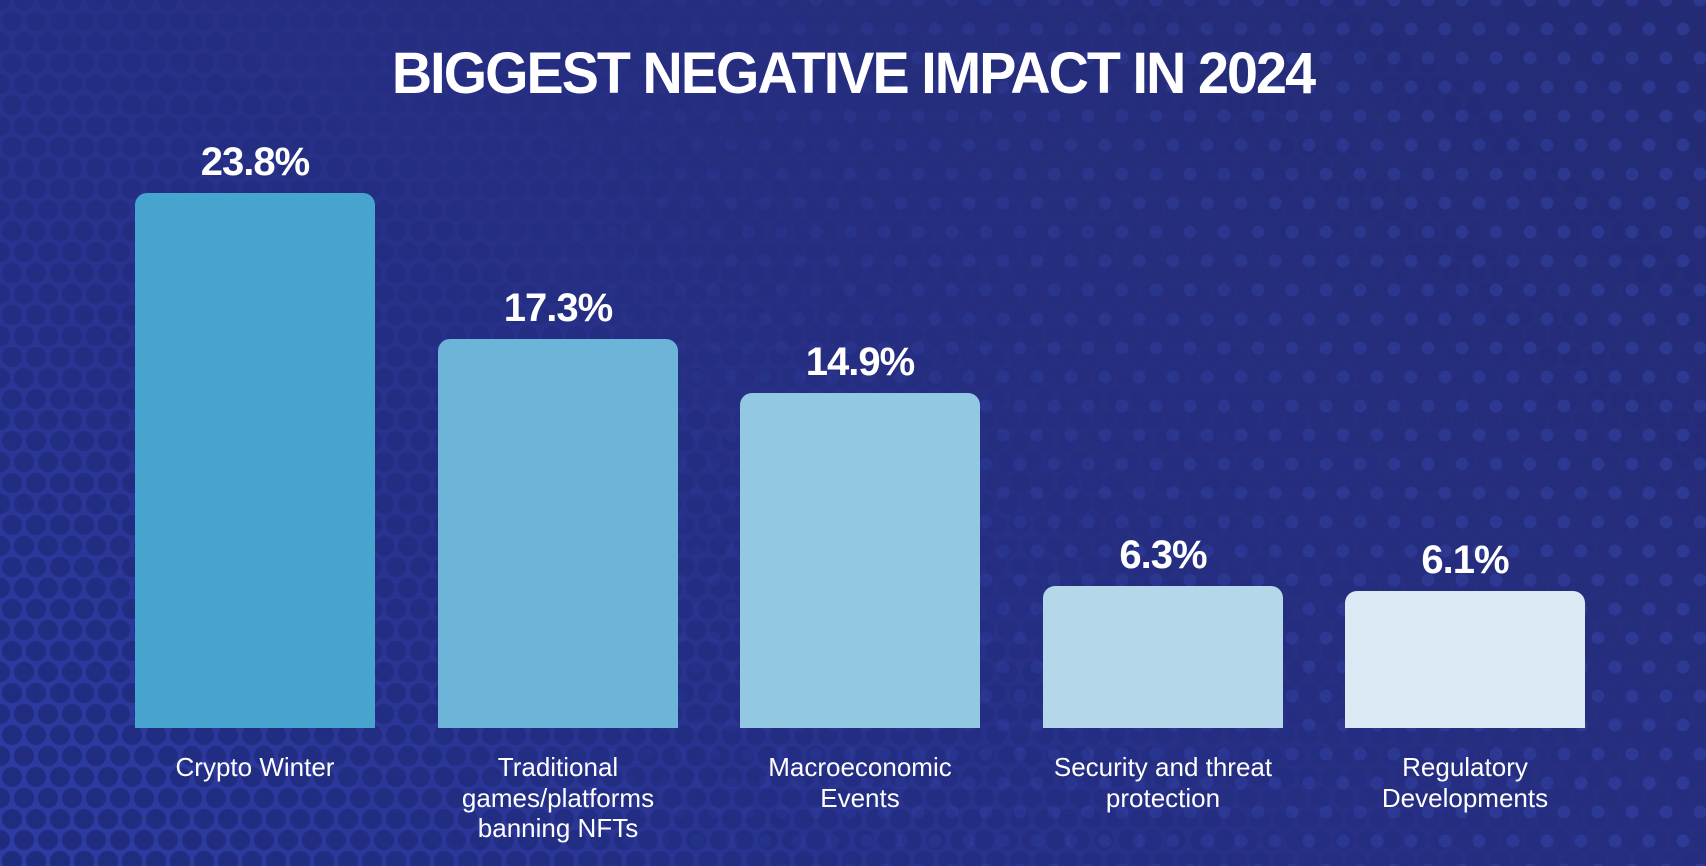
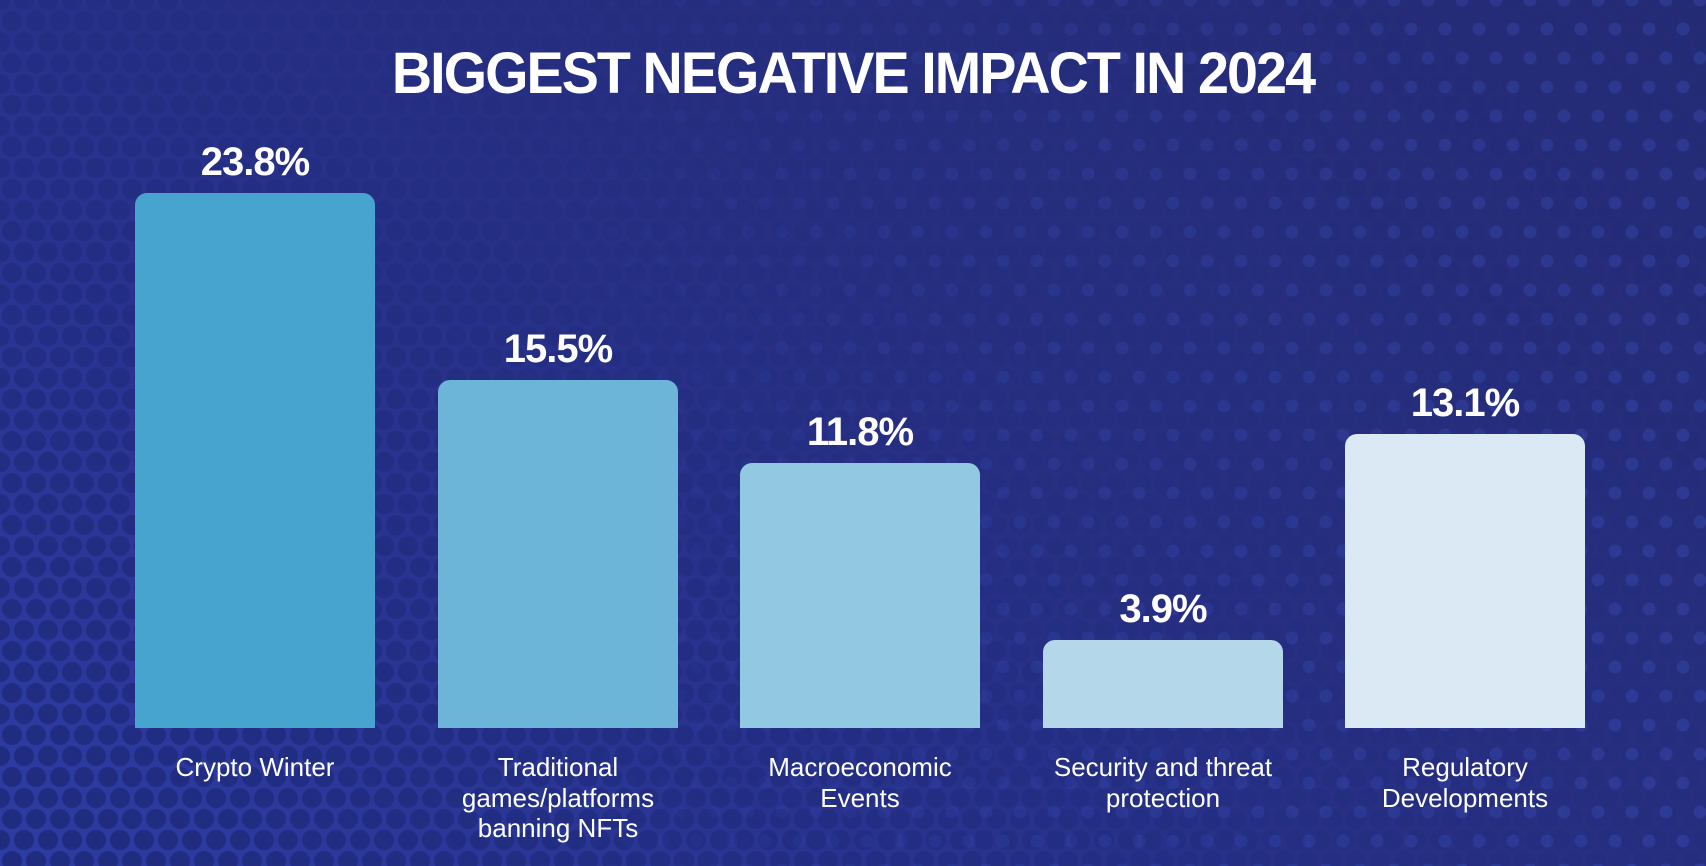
Traditional games/platforms banning NFTs: 17.3% -> 15.5%
Macroeconomic Events: 14.9% -> 11.8%
Security and threat protection: 6.3% -> 3.9%
Regulatory Developments: 6.1% -> 13.1%
